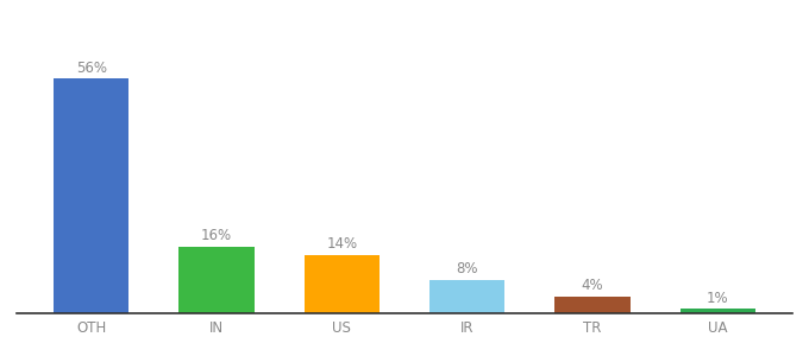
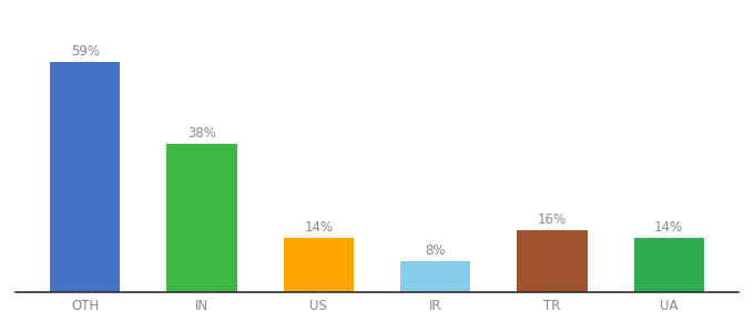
OTH: 56% -> 59%
IN: 16% -> 38%
TR: 4% -> 16%
UA: 1% -> 14%
